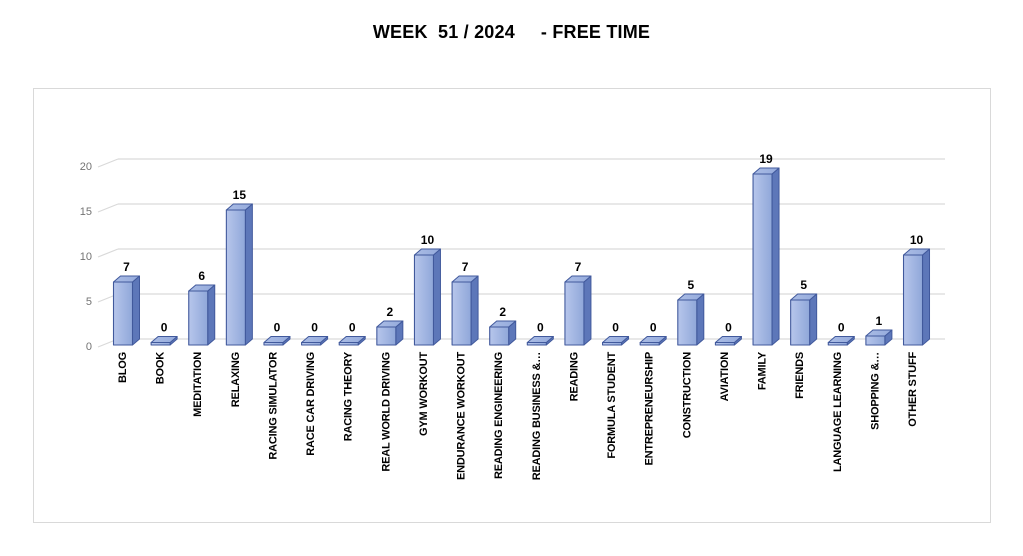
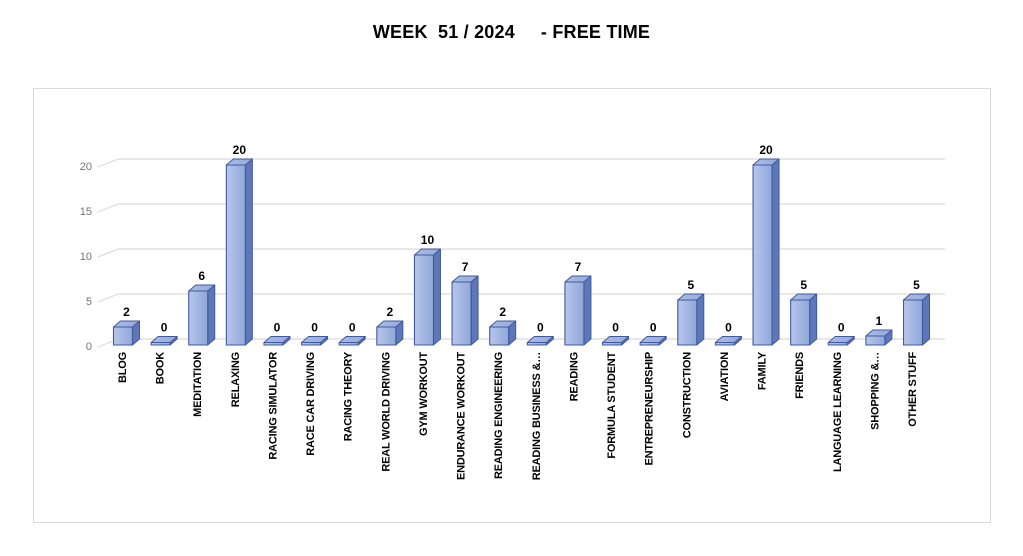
BLOG: 7 -> 2
RELAXING: 15 -> 20
FAMILY: 19 -> 20
OTHER STUFF: 10 -> 5
